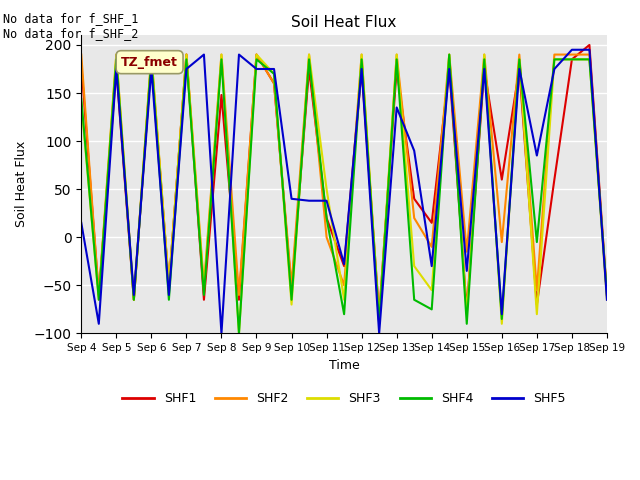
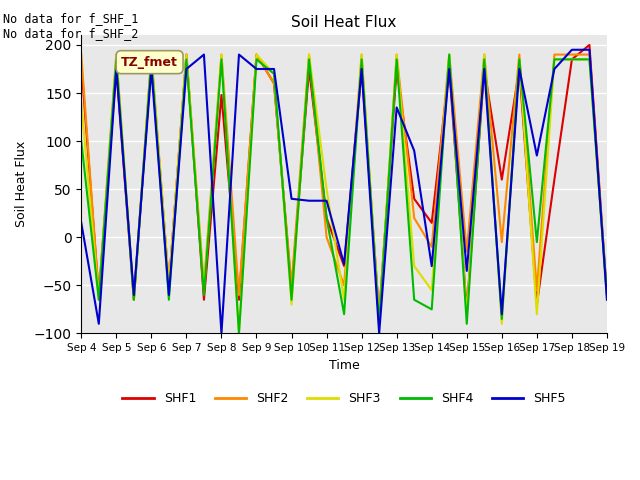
SHF4/Sep 4: 144 -> 100
